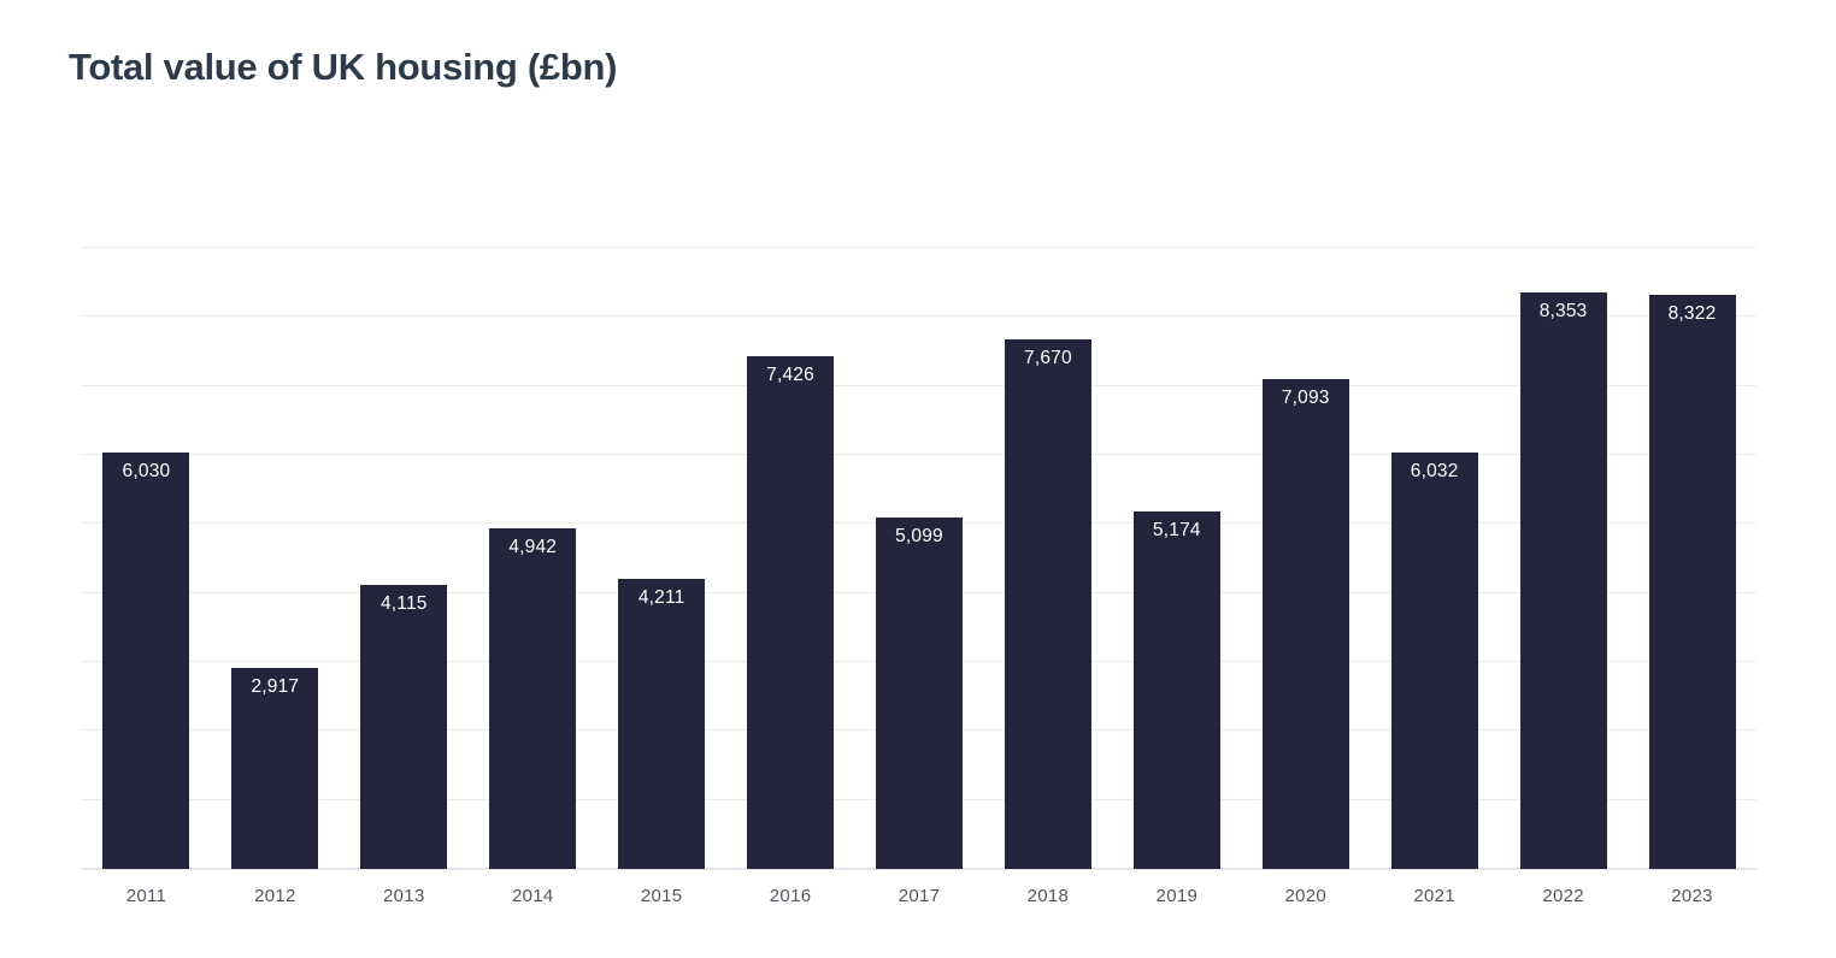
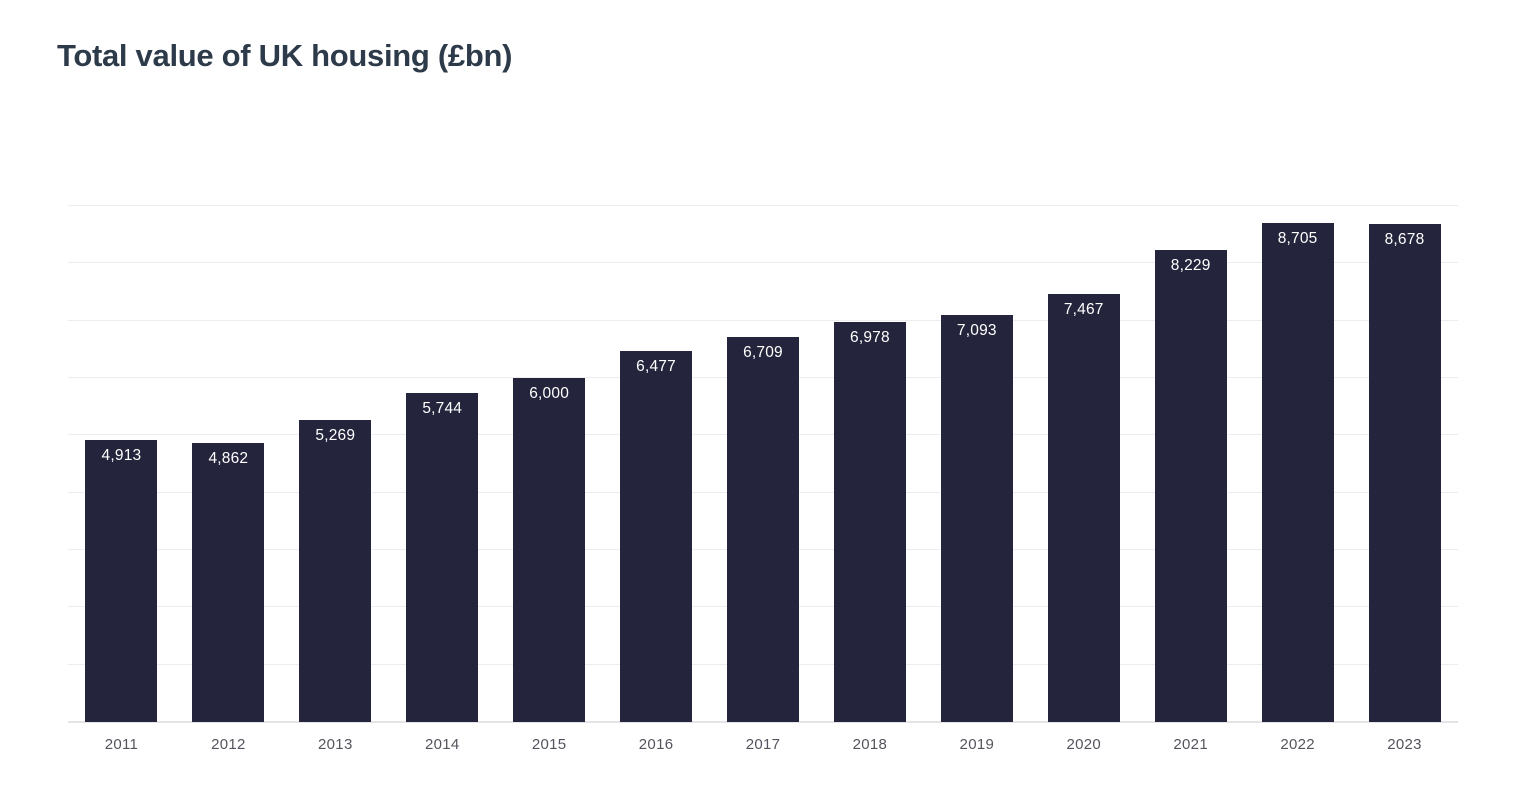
2011: 6,030 -> 4,913
2012: 2,917 -> 4,862
2013: 4,115 -> 5,269
2014: 4,942 -> 5,744
2015: 4,211 -> 6,000
2016: 7,426 -> 6,477
2017: 5,099 -> 6,709
2018: 7,670 -> 6,978
2019: 5,174 -> 7,093
2020: 7,093 -> 7,467
2021: 6,032 -> 8,229
2022: 8,353 -> 8,705
2023: 8,322 -> 8,678
